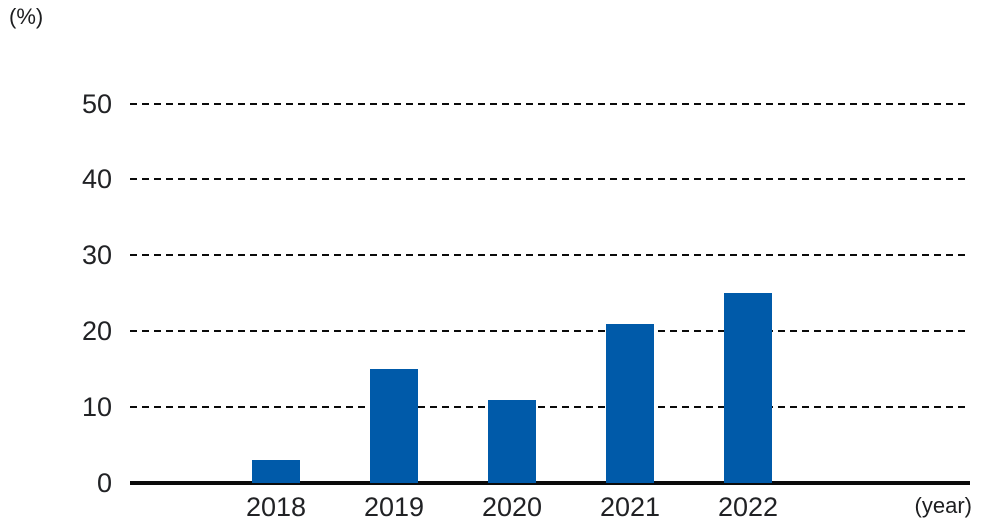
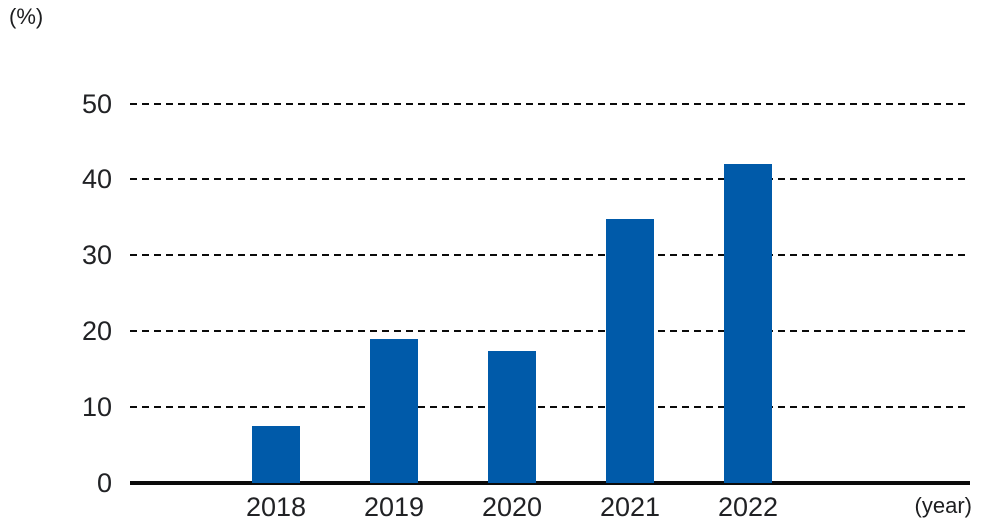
2018: 3 -> 8
2019: 15 -> 19
2020: 11 -> 17
2021: 21 -> 35
2022: 25 -> 42
